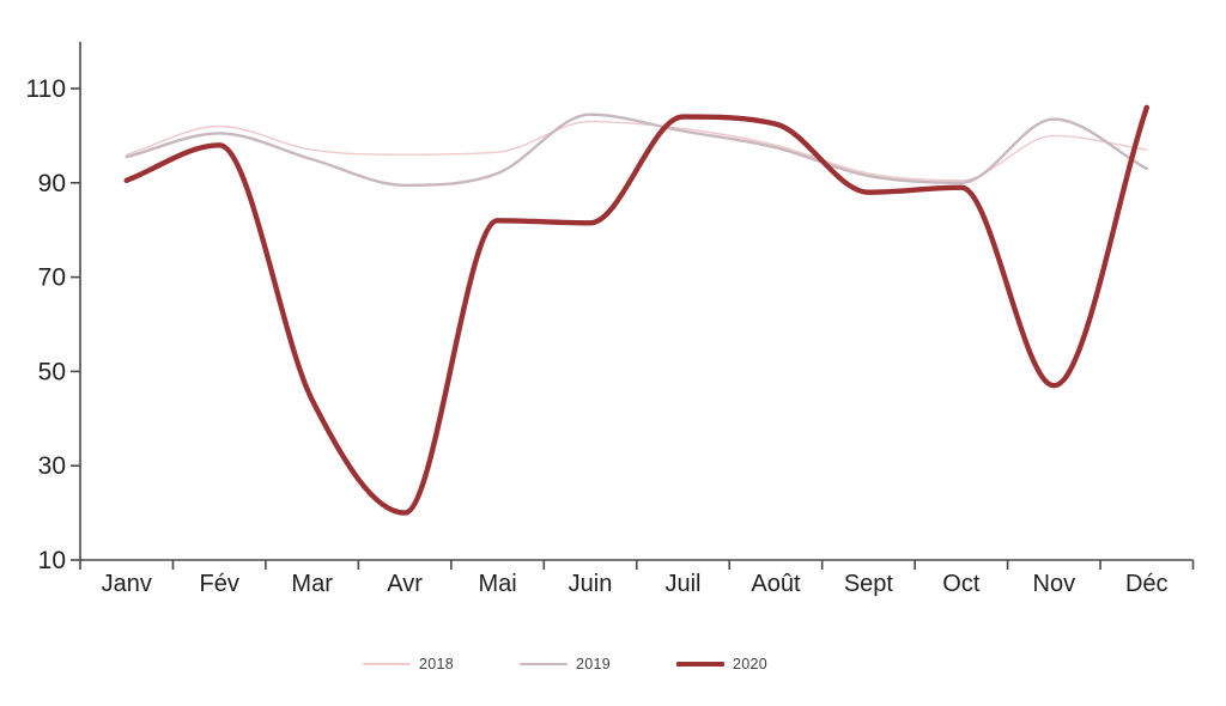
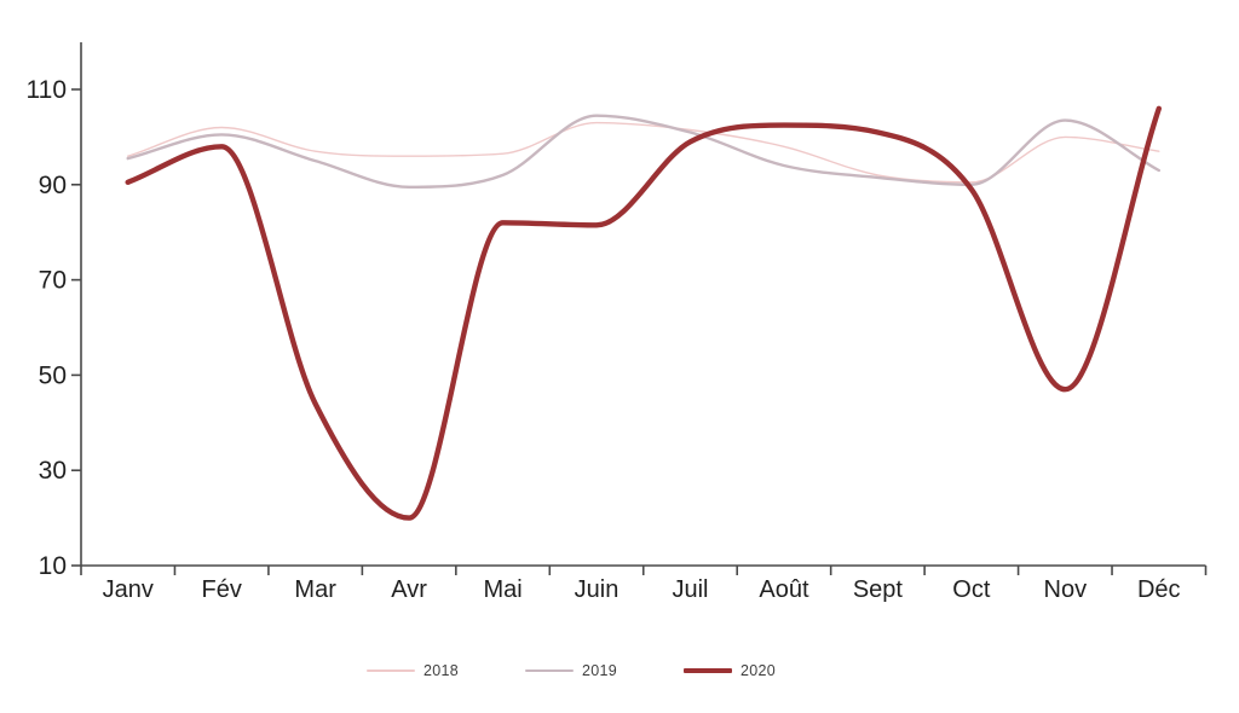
2020/Juil: 104 -> 99
2019/Août: 98 -> 94
2020/Sept: 88 -> 101
